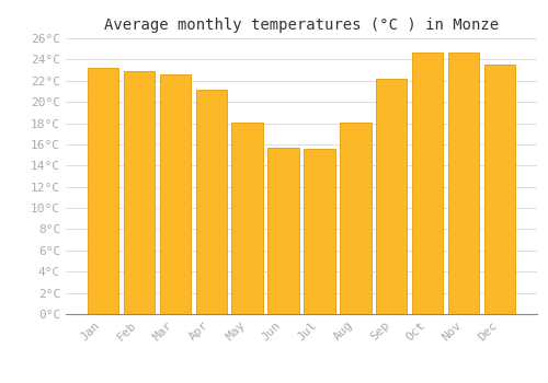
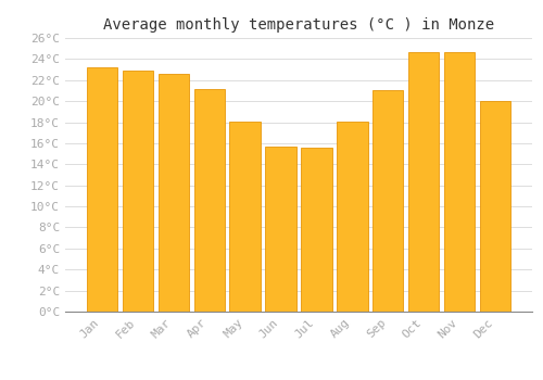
Sep: 22.2°C -> 21.0°C
Dec: 23.5°C -> 20.0°C
